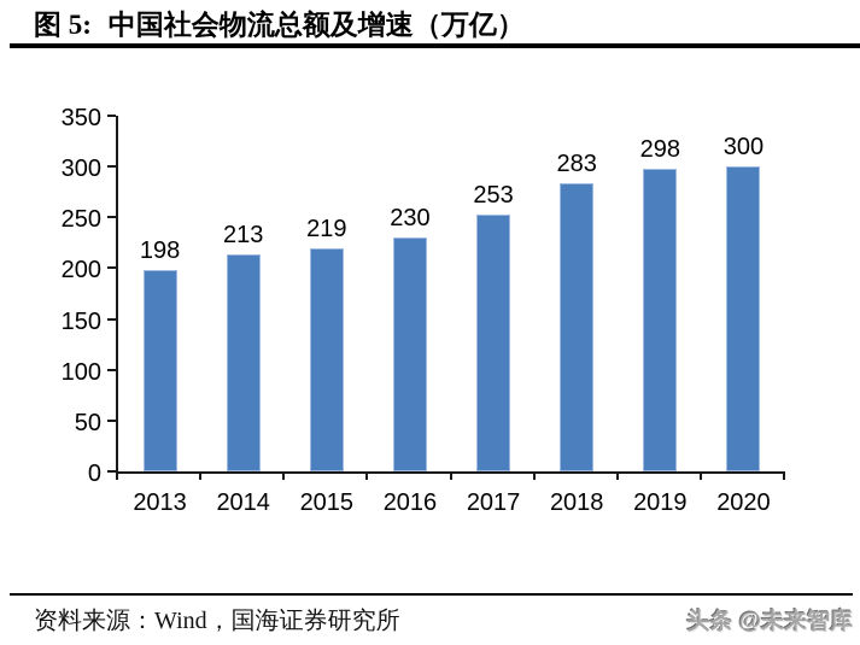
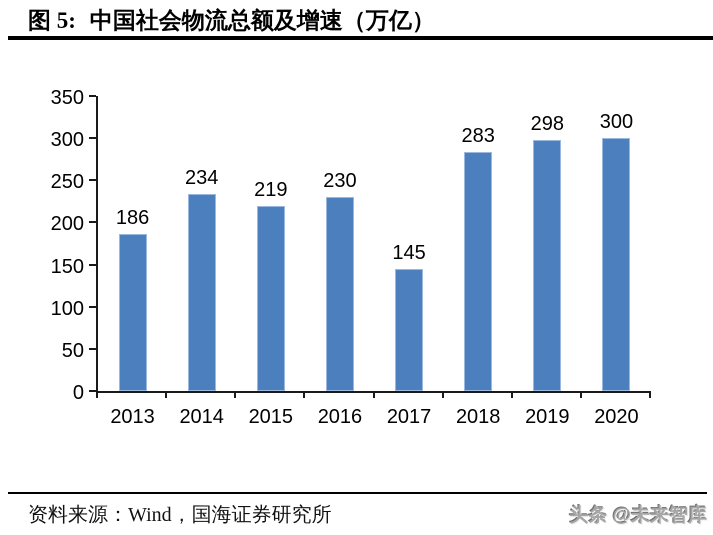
2013: 198 -> 186
2014: 213 -> 234
2017: 253 -> 145
